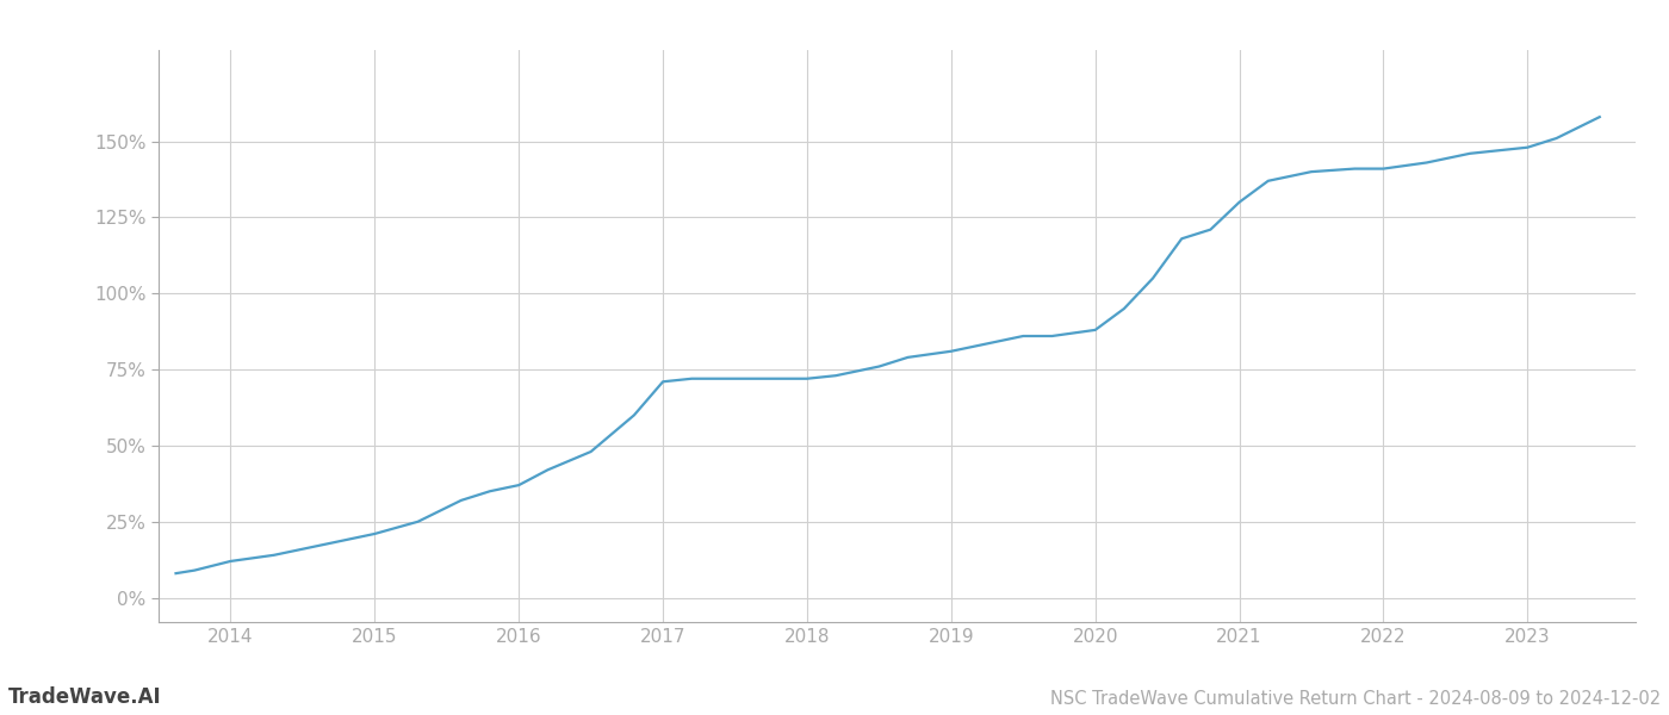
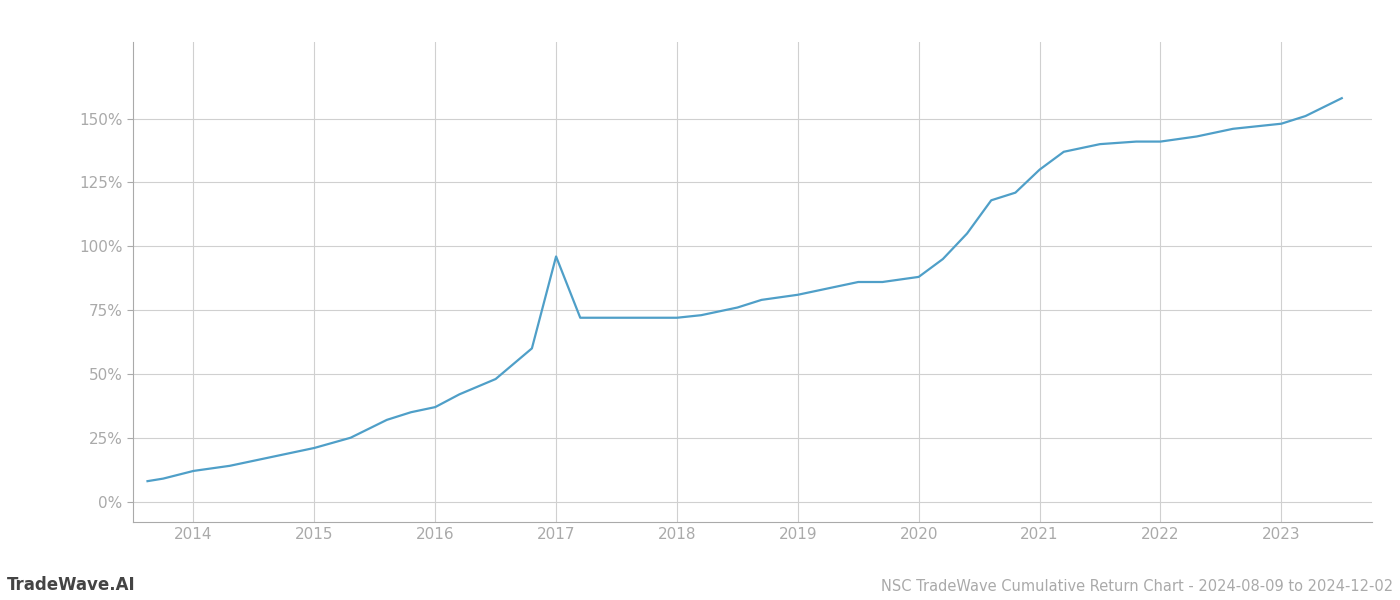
2017: 71% -> 96%
